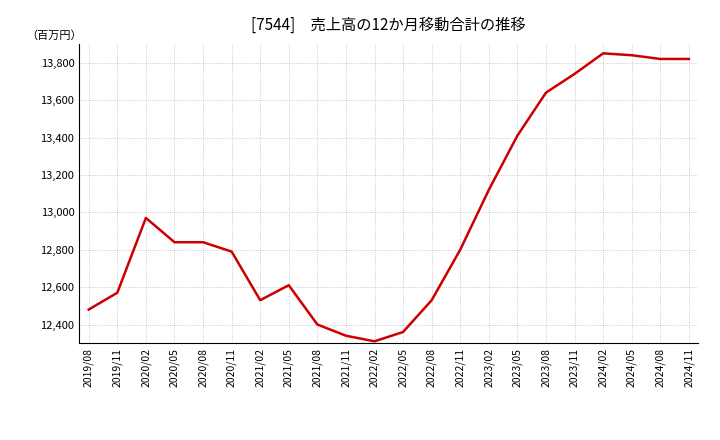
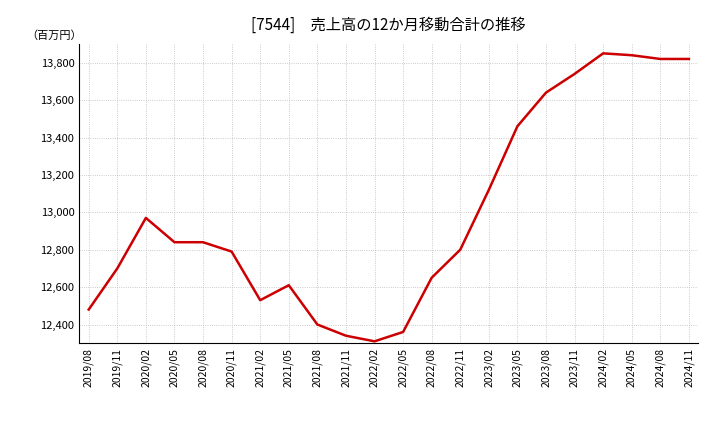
2019/11: 12,570 -> 12,700
2022/08: 12,530 -> 12,650
2023/05: 13,410 -> 13,460
